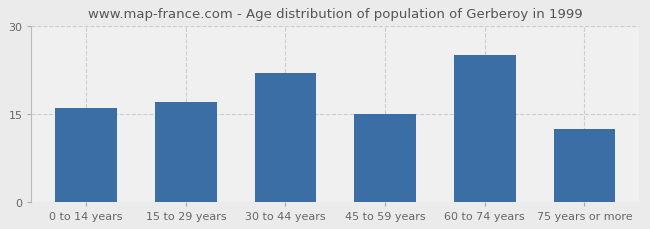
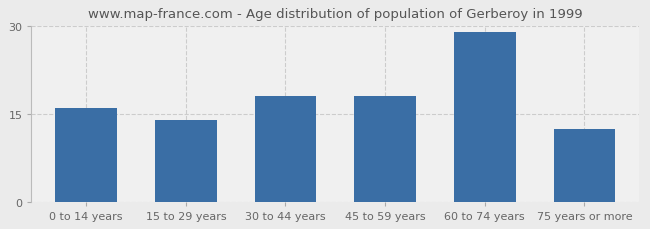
15 to 29 years: 17.0 -> 14.0
30 to 44 years: 22.0 -> 18.0
45 to 59 years: 15.0 -> 18.0
60 to 74 years: 25.0 -> 29.0
